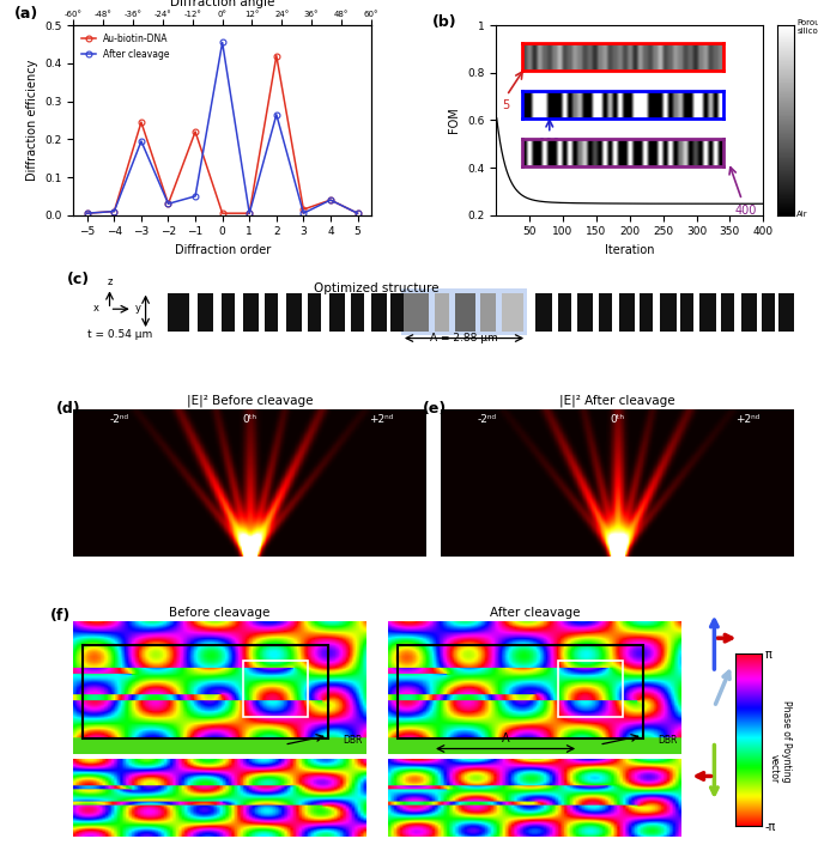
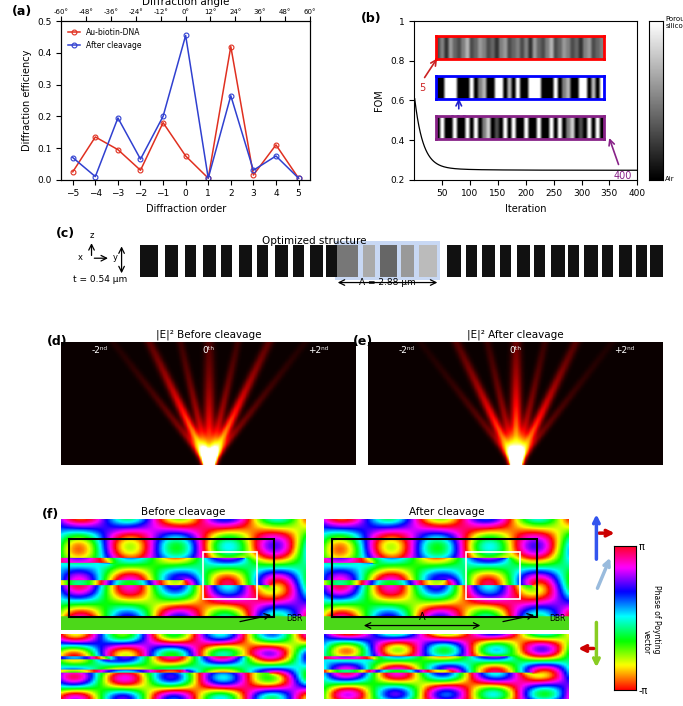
Au-biotin-DNA/−5: 0.005 -> 0.025
After cleavage/−5: 0.005 -> 0.070
Au-biotin-DNA/−4: 0.010 -> 0.135
Au-biotin-DNA/−3: 0.245 -> 0.095
After cleavage/−2: 0.030 -> 0.065
Au-biotin-DNA/−1: 0.220 -> 0.180
After cleavage/−1: 0.050 -> 0.200
Au-biotin-DNA/0: 0.005 -> 0.075
After cleavage/3: 0.005 -> 0.030
Au-biotin-DNA/4: 0.040 -> 0.110
After cleavage/4: 0.040 -> 0.075
